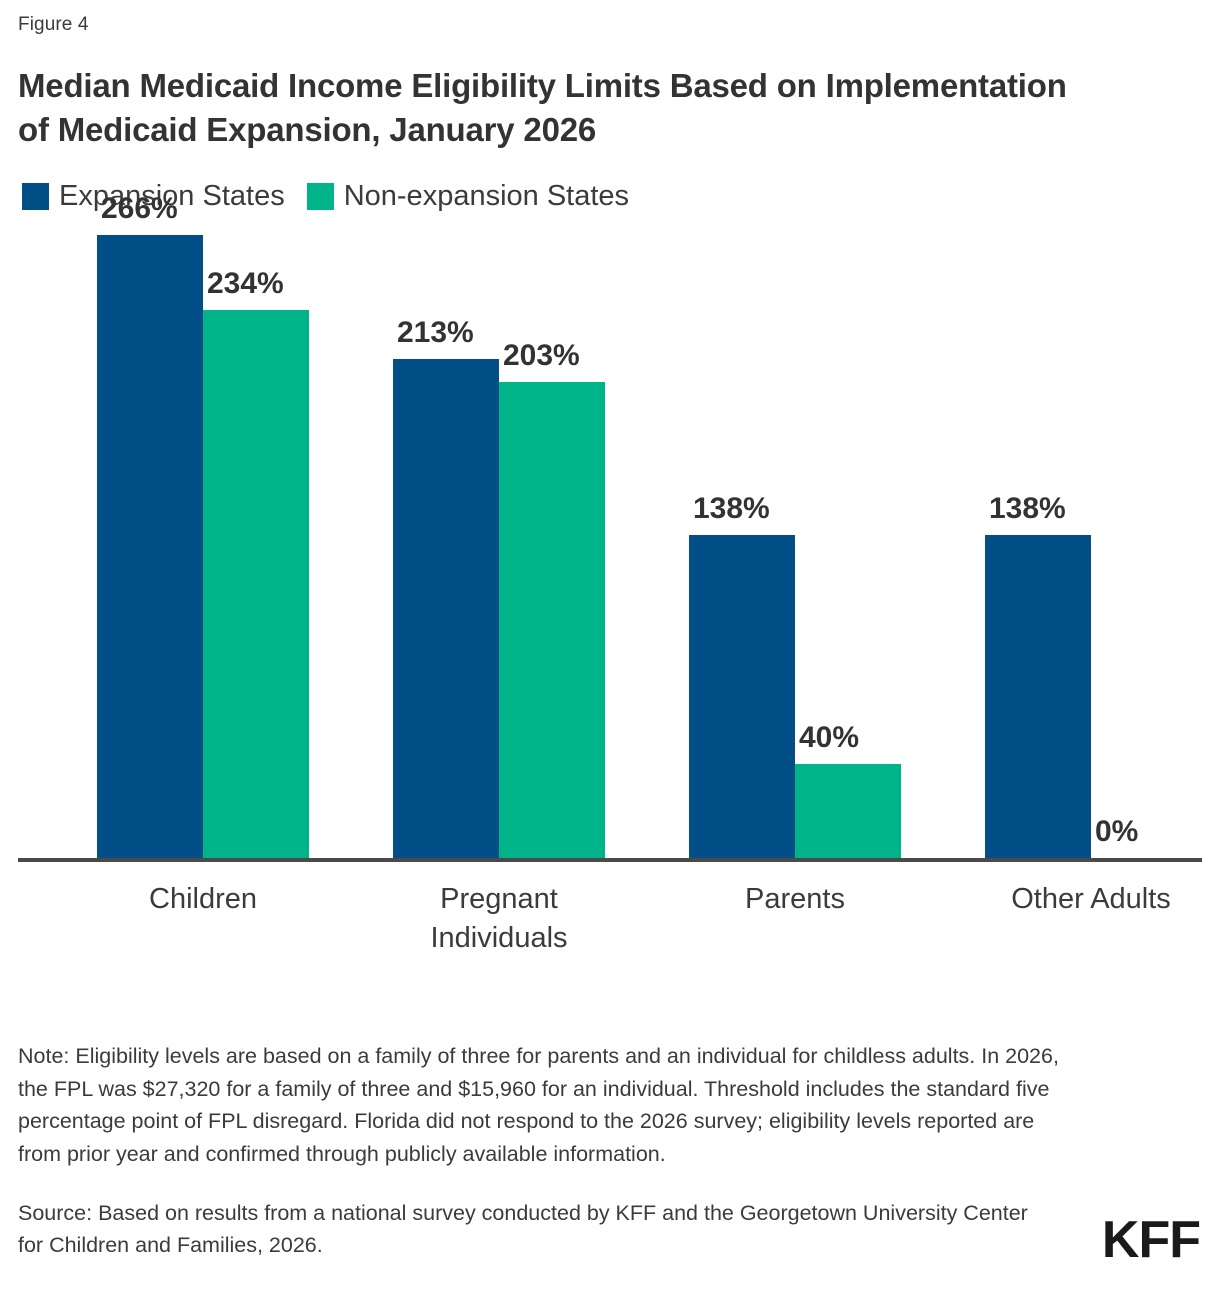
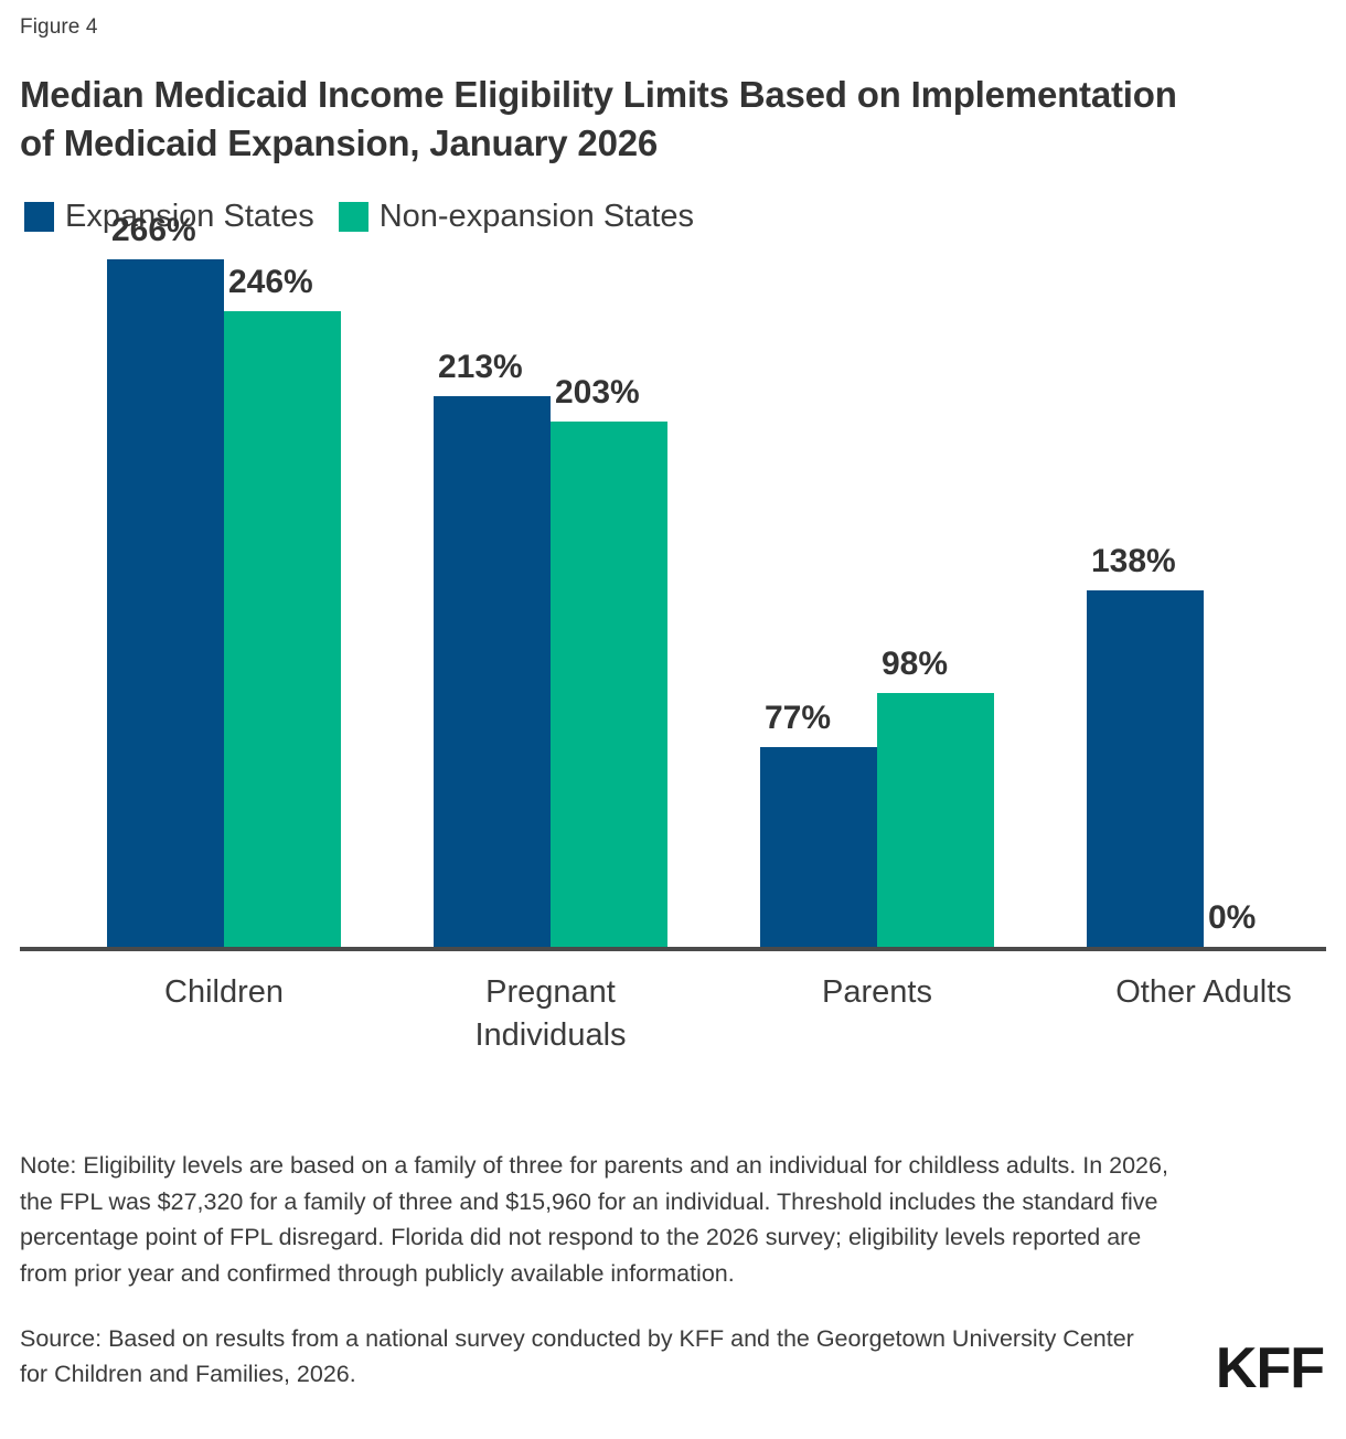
Non-expansion States/Children: 234% -> 246%
Expansion States/Parents: 138% -> 77%
Non-expansion States/Parents: 40% -> 98%
